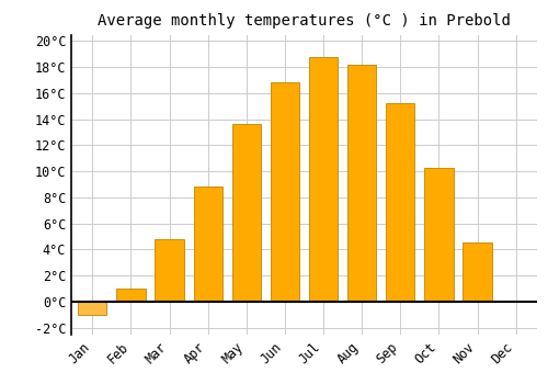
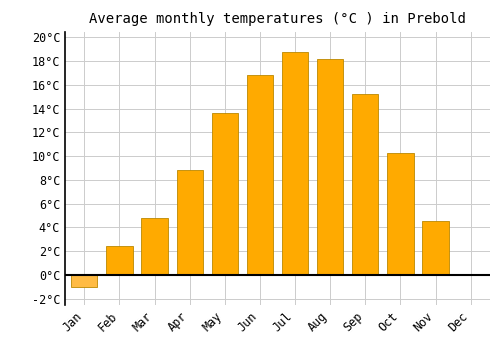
Feb: 1.0°C -> 2.4°C
